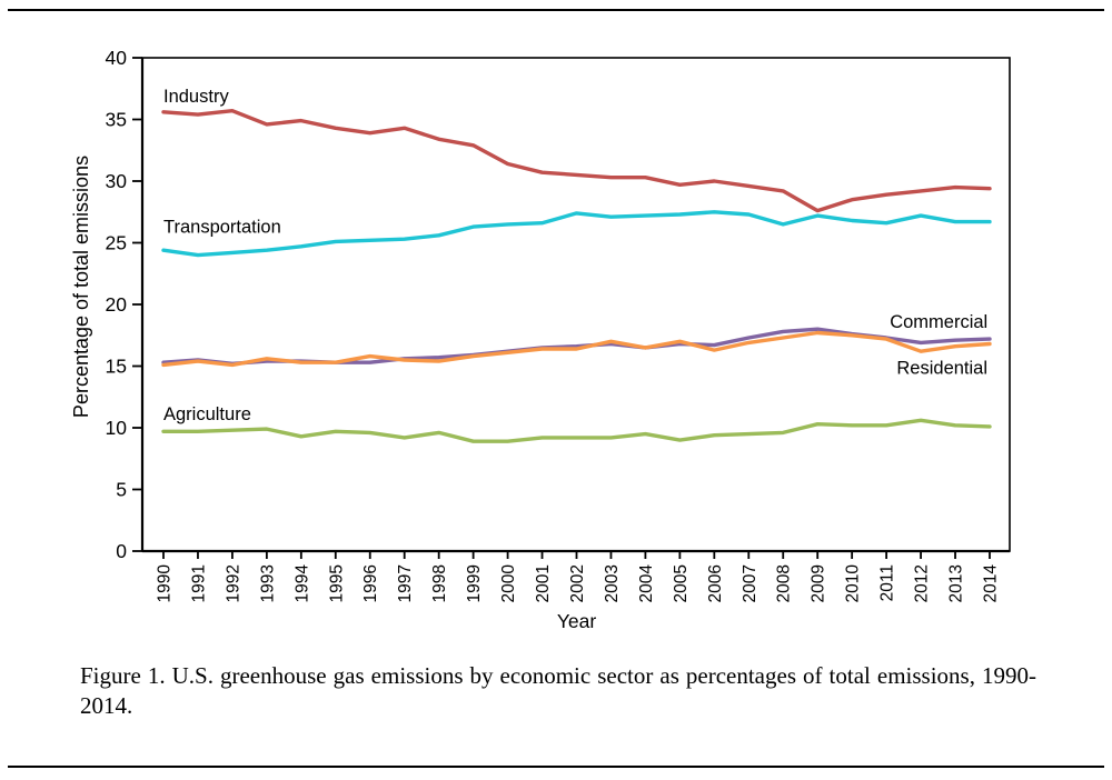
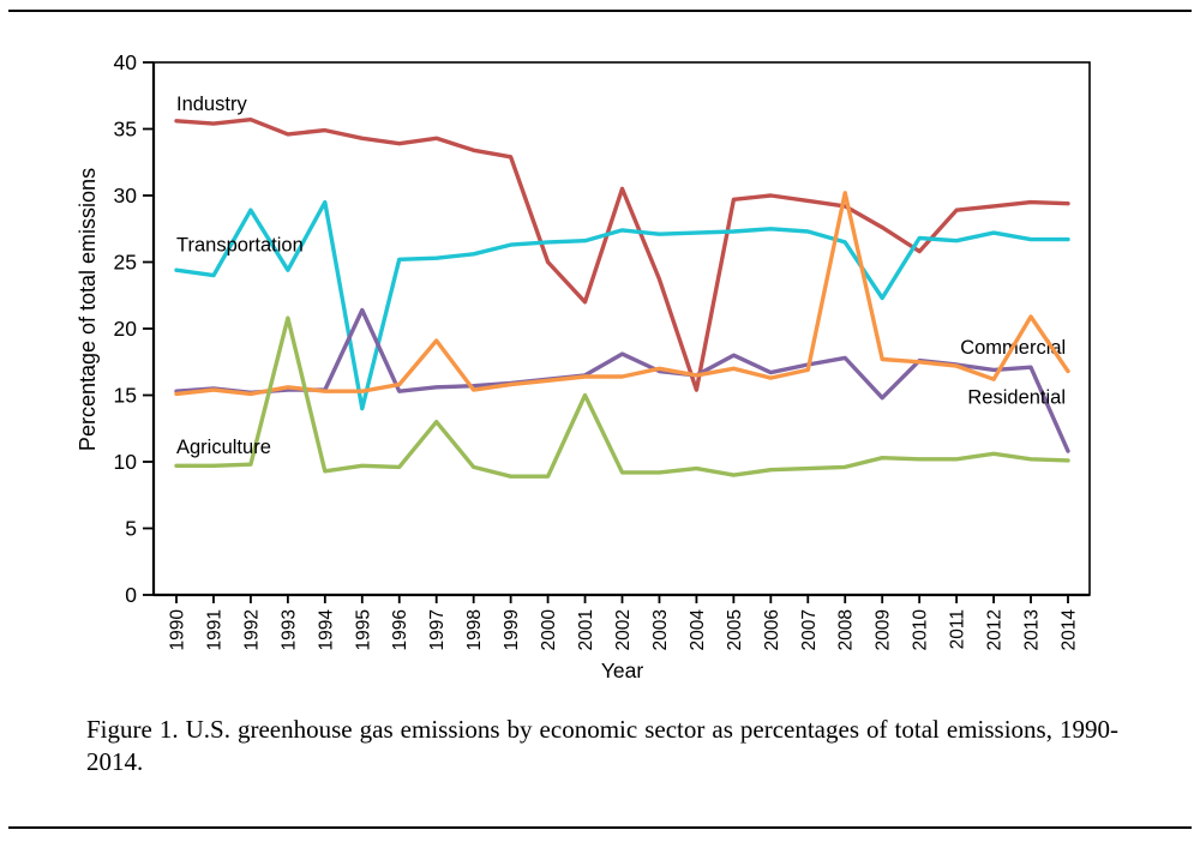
Transportation/1992: 24.2 -> 28.9
Agriculture/1993: 9.9 -> 20.8
Transportation/1994: 24.7 -> 29.5
Transportation/1995: 25.1 -> 14.0
Commercial/1995: 15.3 -> 21.4
Residential/1997: 15.5 -> 19.1
Agriculture/1997: 9.2 -> 13.0
Industry/2000: 31.4 -> 25.0
Industry/2001: 30.7 -> 22.0
Agriculture/2001: 9.2 -> 15.0
Commercial/2002: 16.6 -> 18.1
Industry/2003: 30.3 -> 23.7
Industry/2004: 30.3 -> 15.4
Commercial/2005: 16.8 -> 18.0
Residential/2008: 17.3 -> 30.2
Transportation/2009: 27.2 -> 22.3
Commercial/2009: 18.0 -> 14.8
Industry/2010: 28.5 -> 25.8
Residential/2013: 16.6 -> 20.9
Commercial/2014: 17.2 -> 10.8
